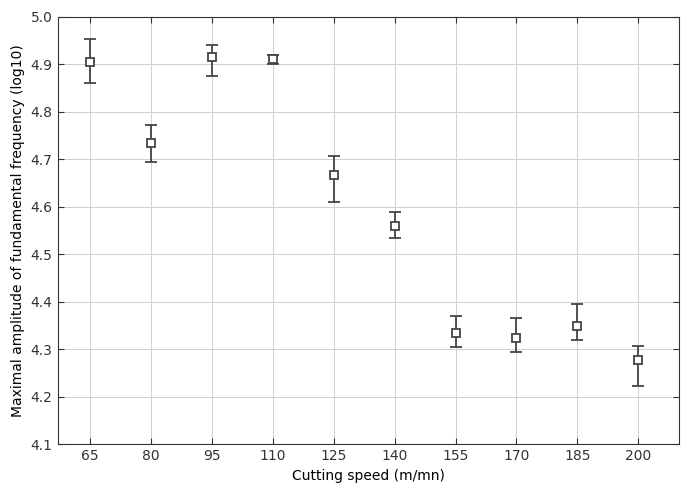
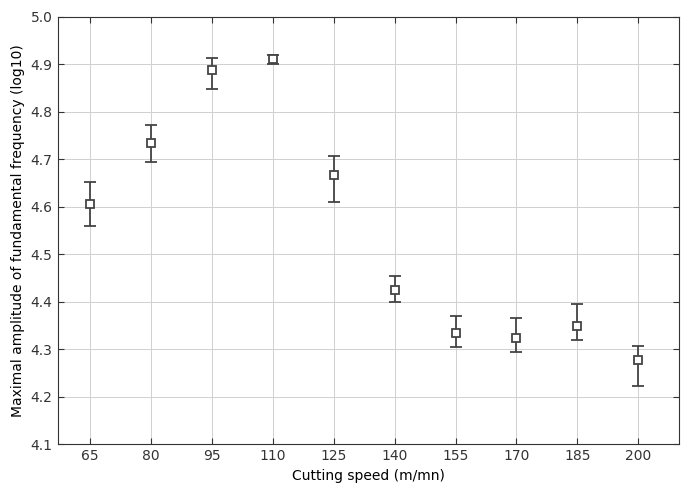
65: 4.905 -> 4.605
95: 4.915 -> 4.888
140: 4.560 -> 4.425
